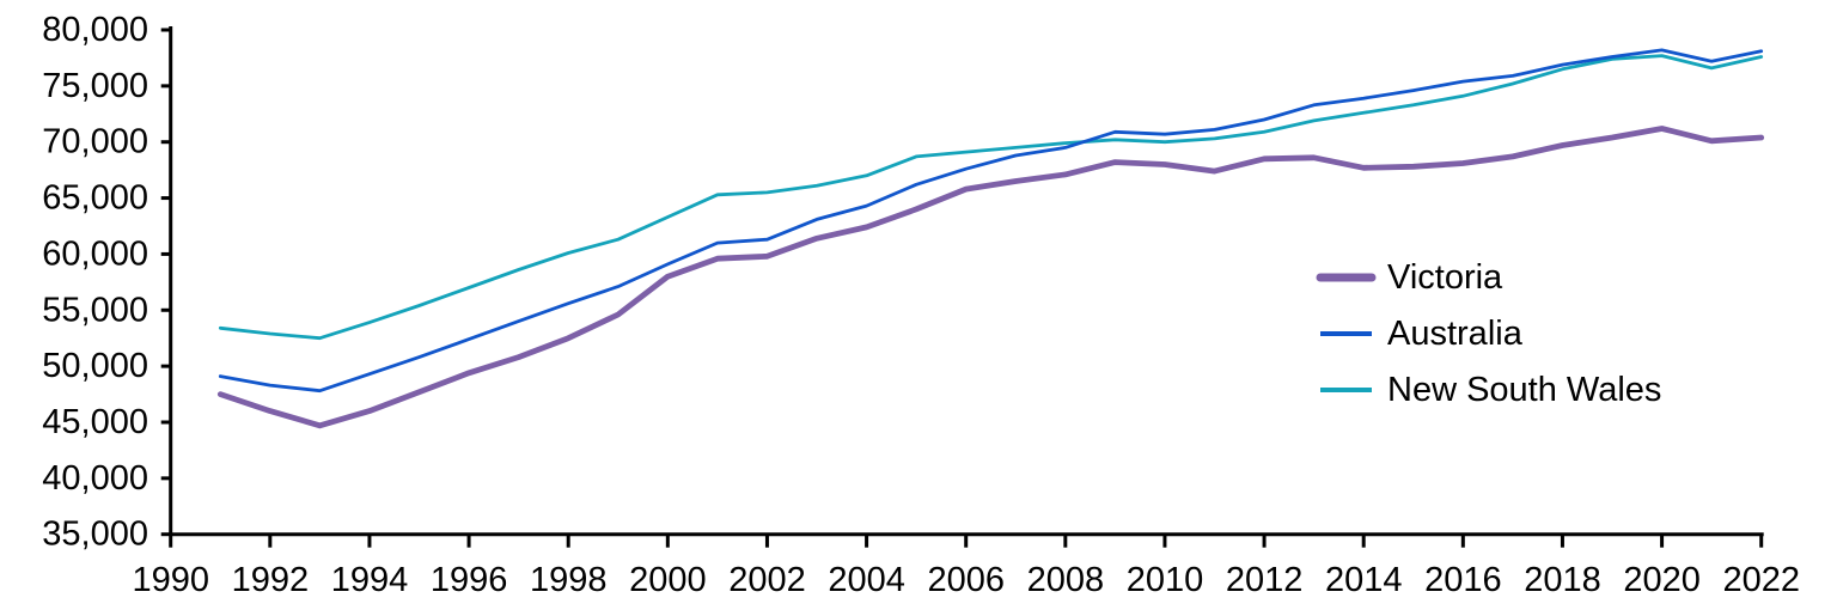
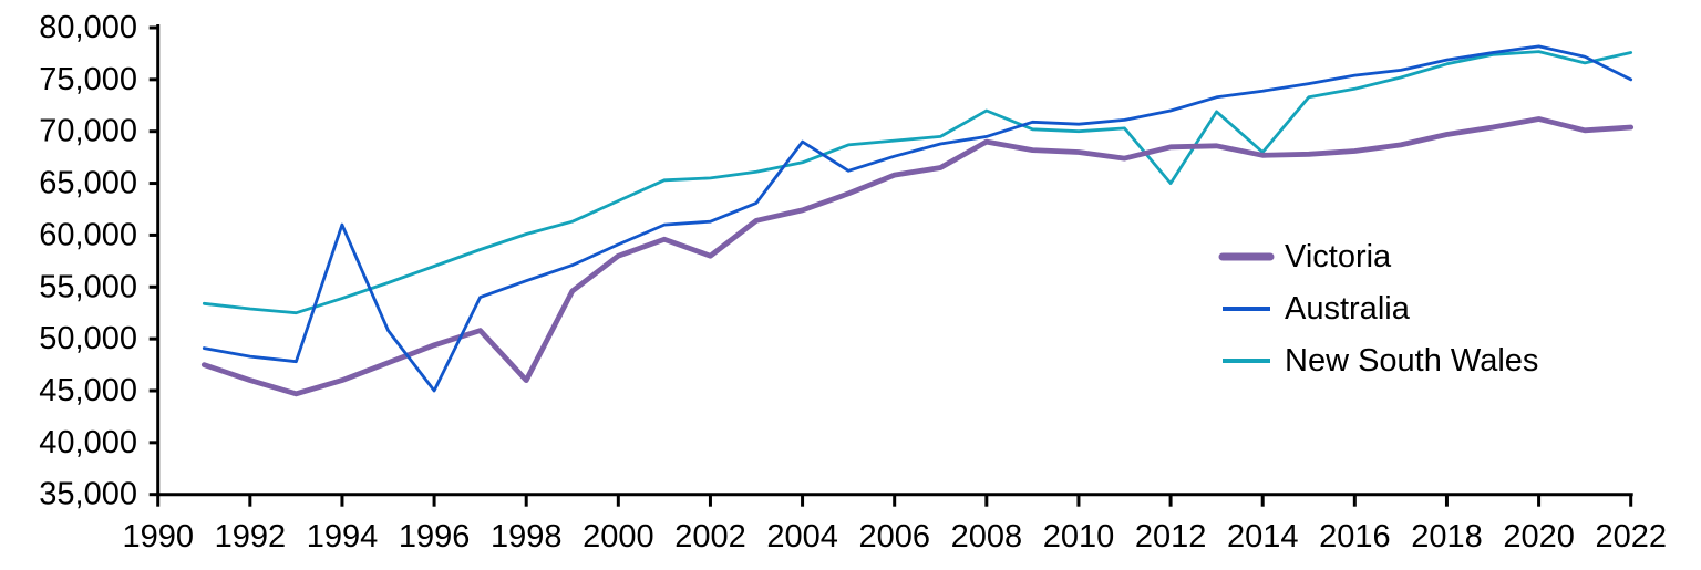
Australia/1994: 49000 -> 61000
Australia/1996: 52000 -> 45000
Victoria/1998: 52000 -> 46000
Victoria/2002: 60000 -> 58000
Australia/2004: 64000 -> 69000
Victoria/2008: 67000 -> 69000
New South Wales/2008: 70000 -> 72000
New South Wales/2012: 71000 -> 65000
New South Wales/2014: 73000 -> 68000
Australia/2022: 78000 -> 75000
